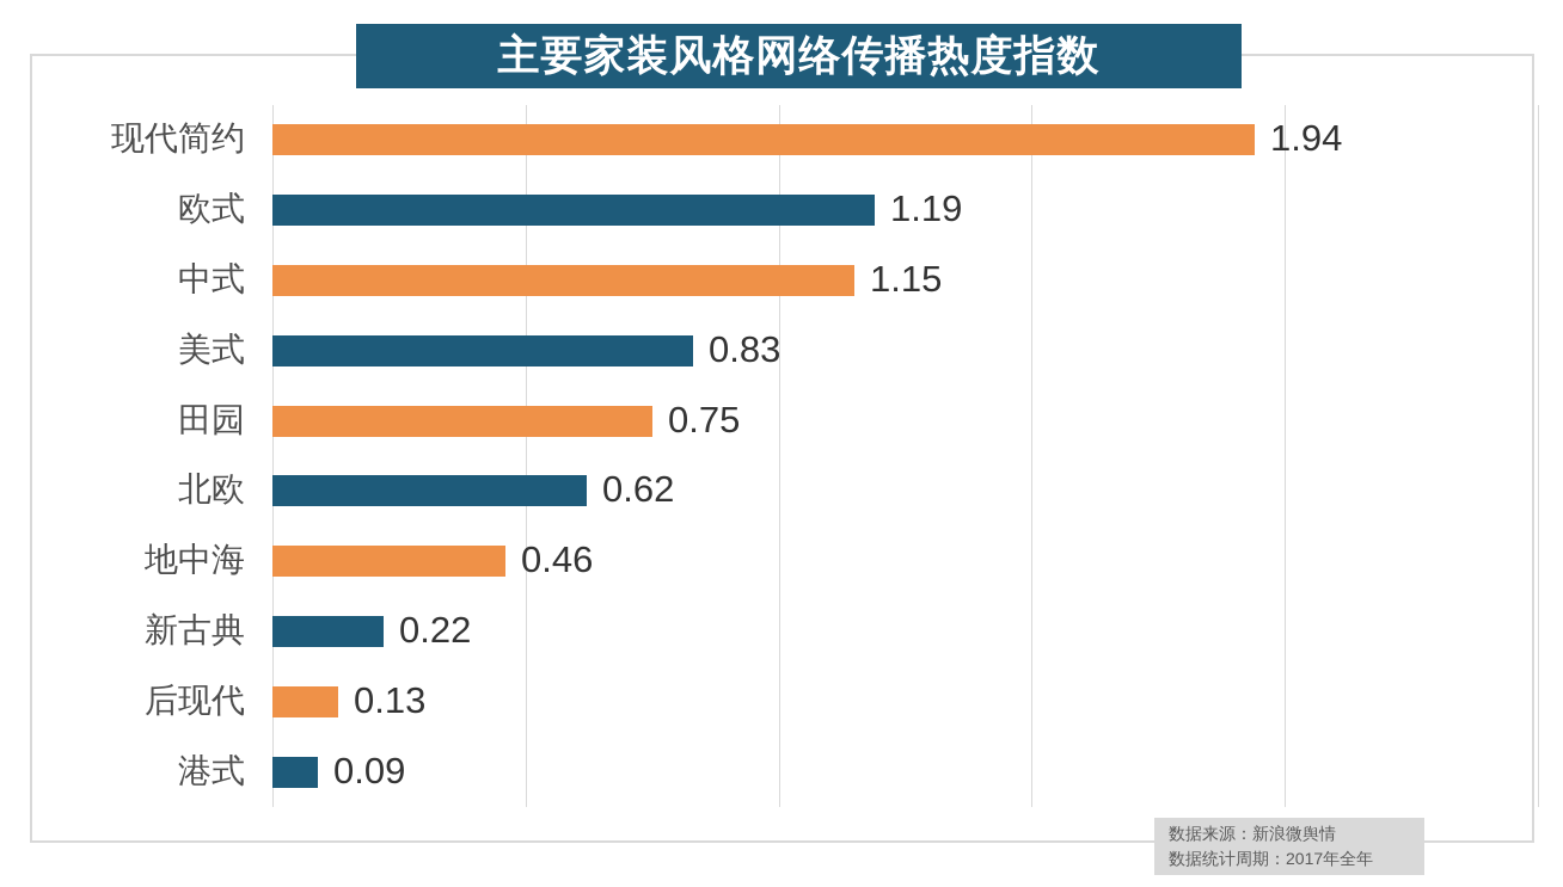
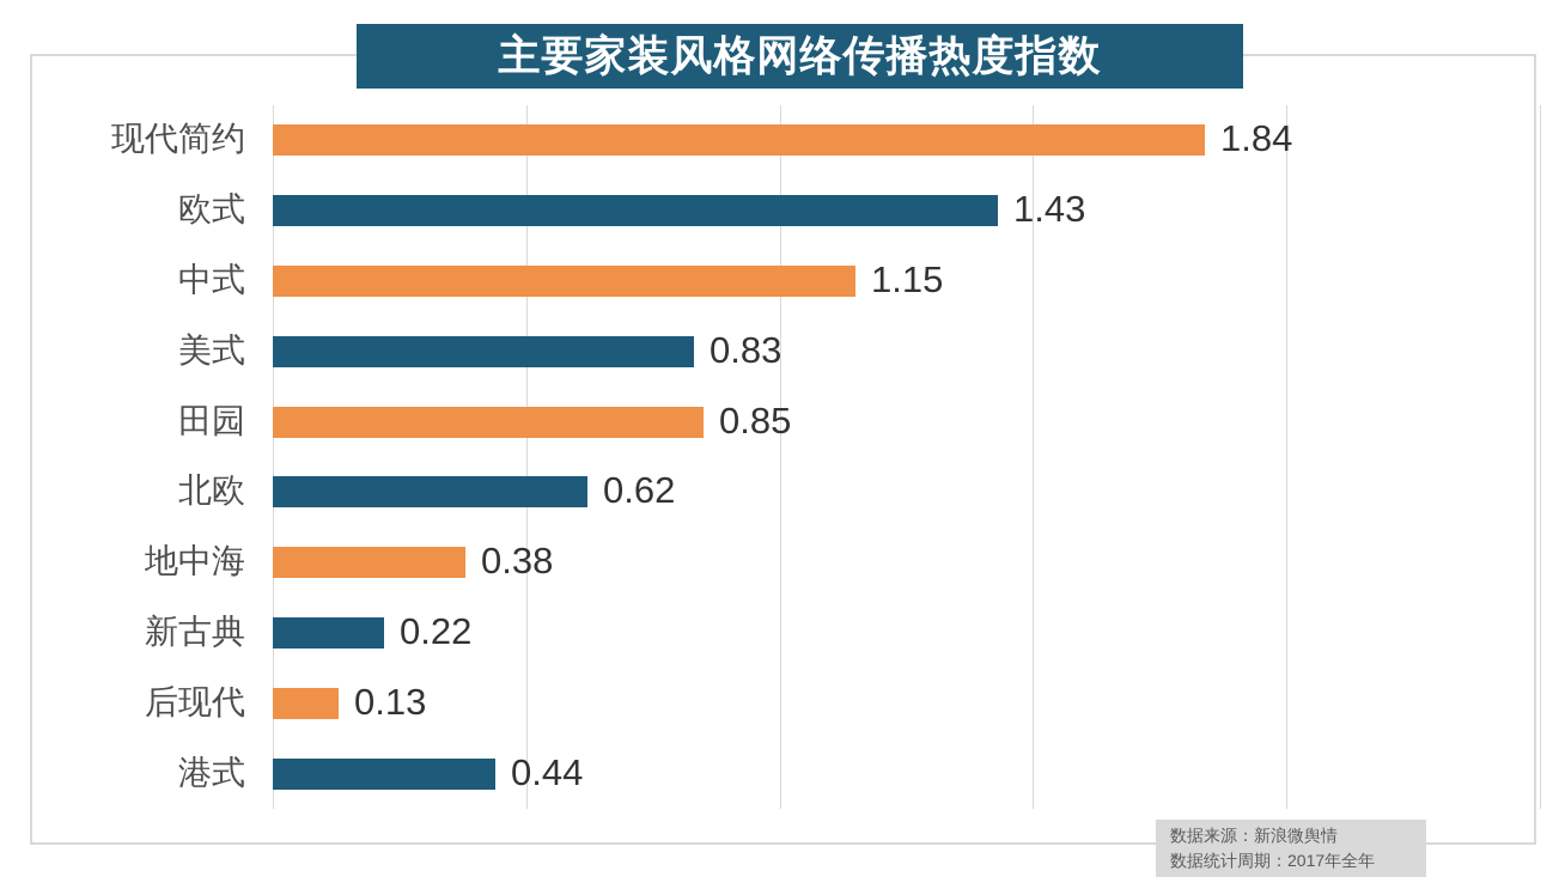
现代简约: 1.94 -> 1.84
欧式: 1.19 -> 1.43
田园: 0.75 -> 0.85
地中海: 0.46 -> 0.38
港式: 0.09 -> 0.44
